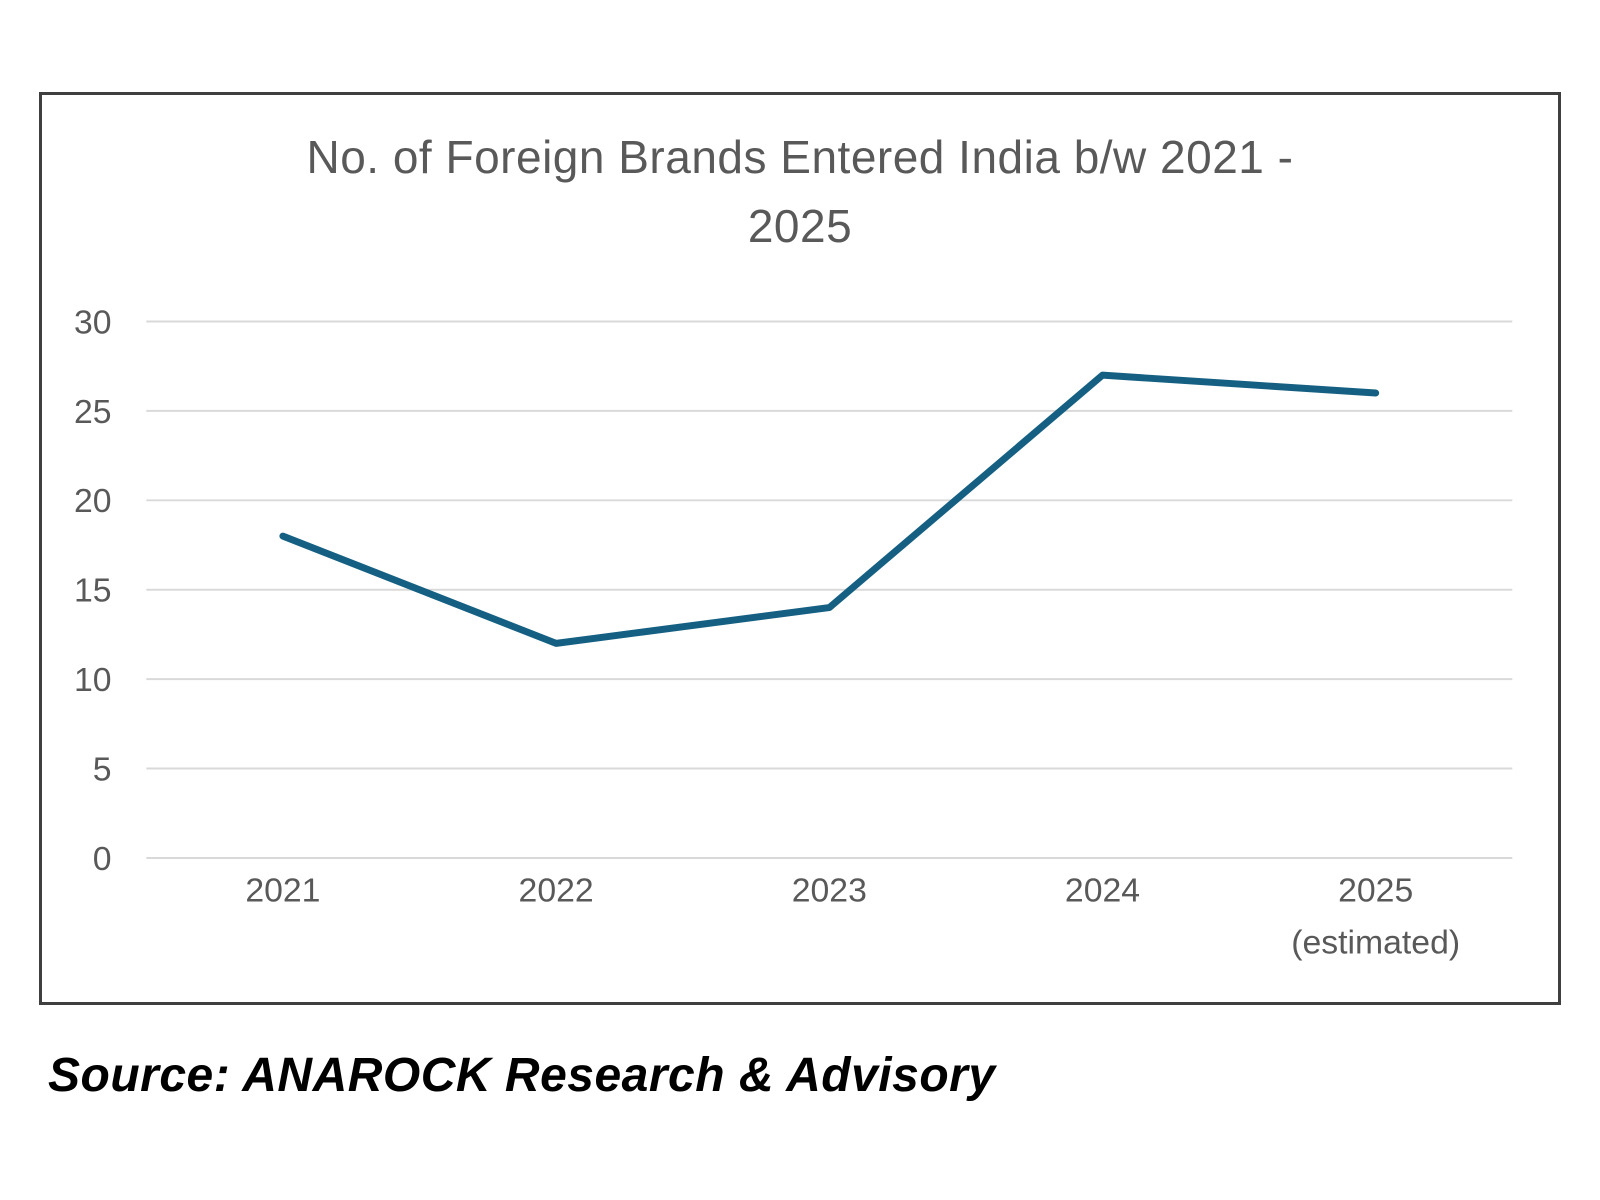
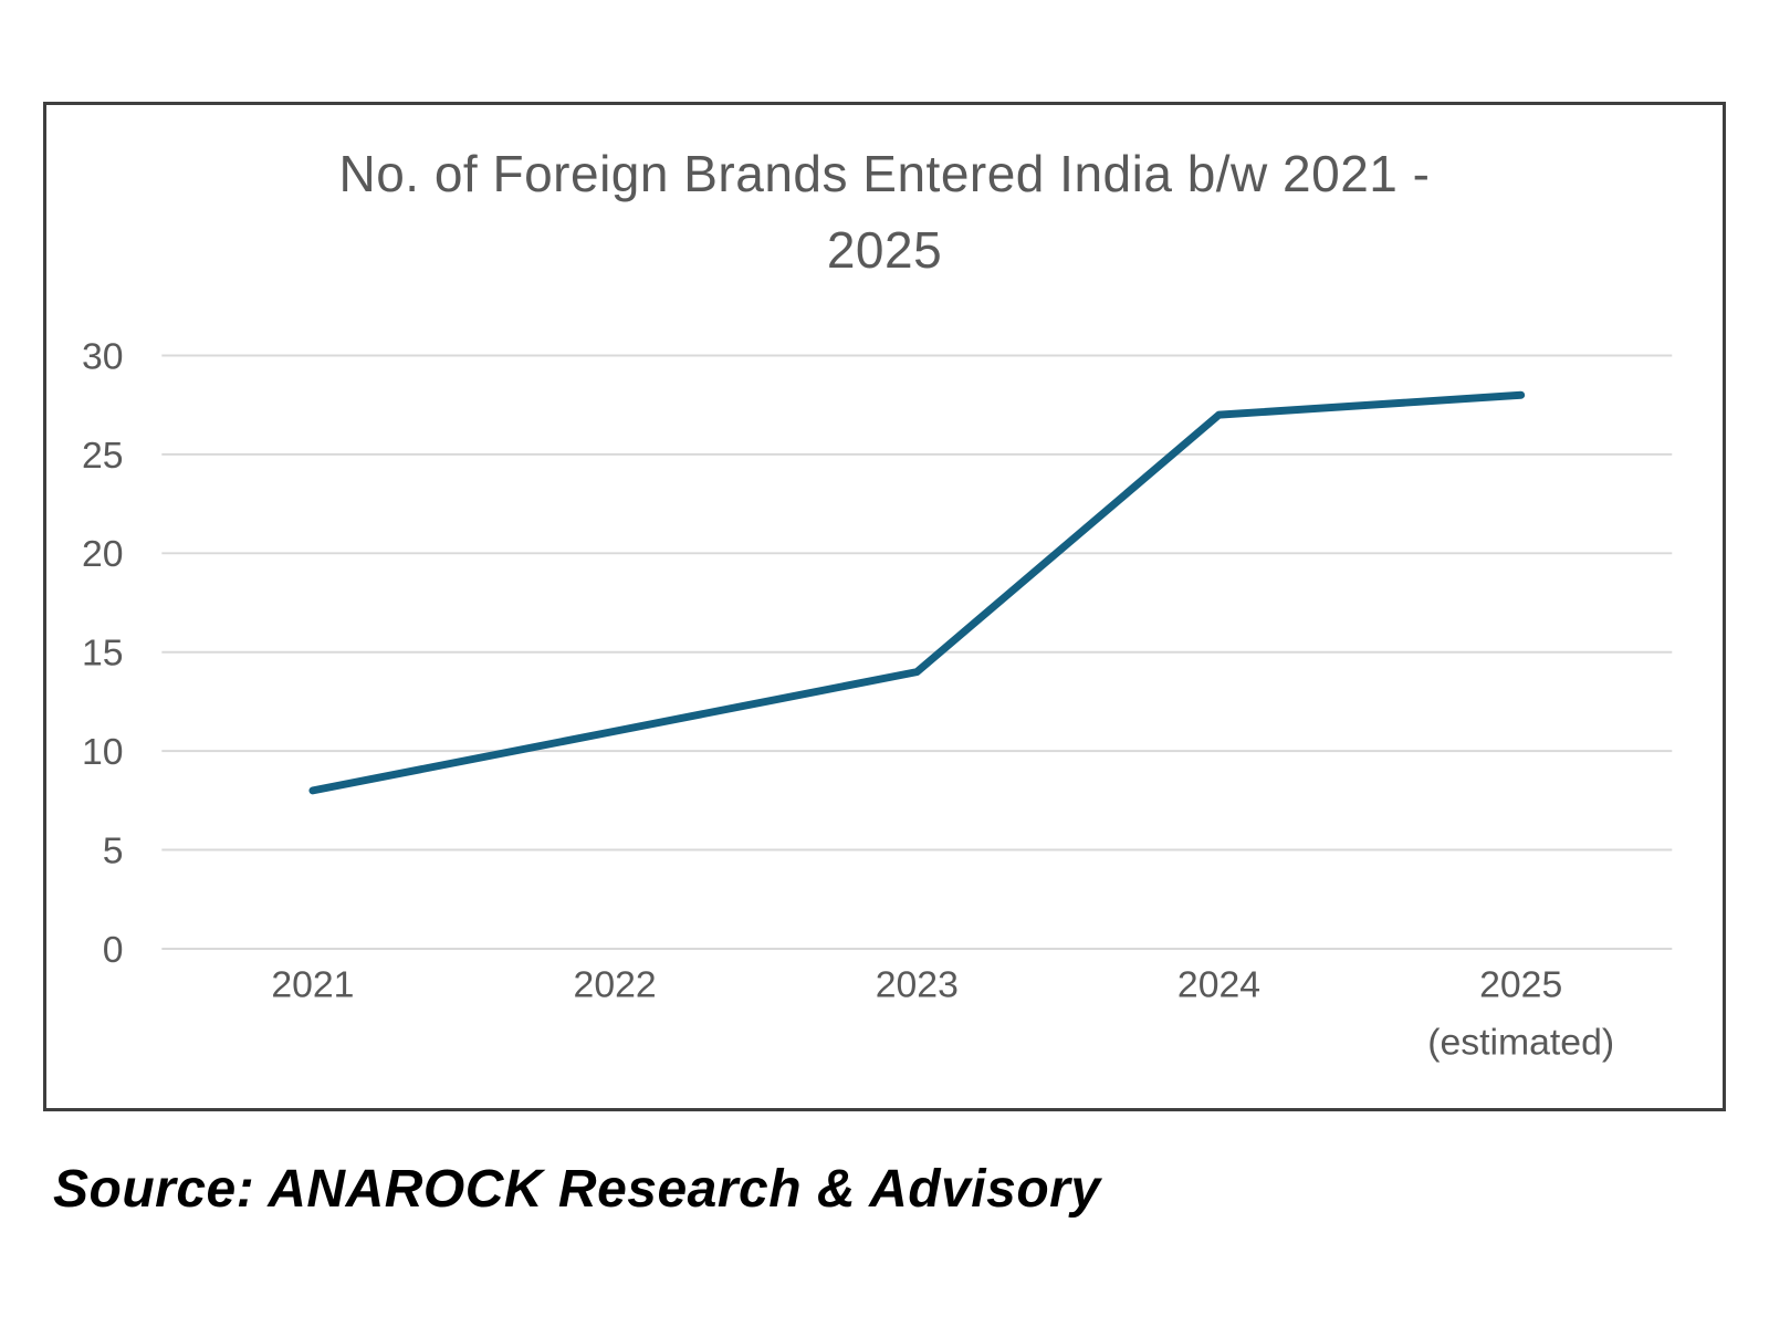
2021: 18 -> 8
2022: 12 -> 11
2025: 26 -> 28
